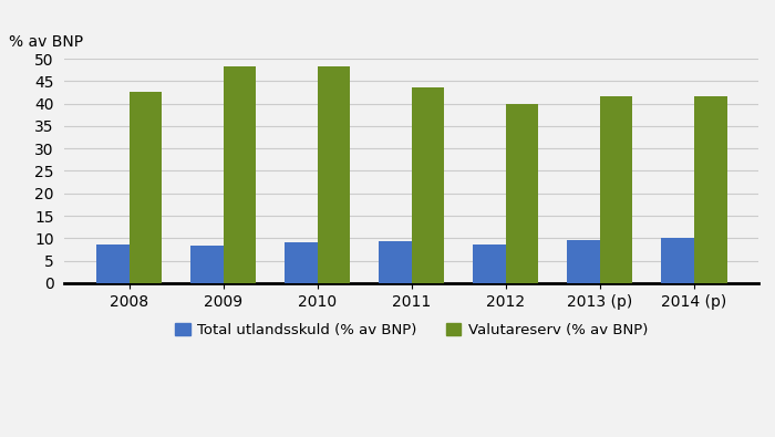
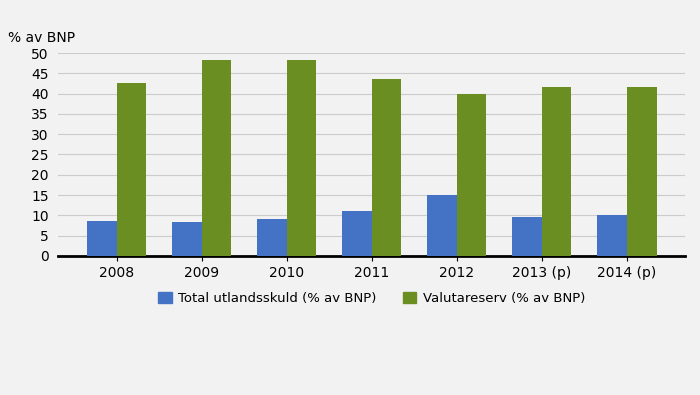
Total utlandsskuld (% av BNP)/2011: 9.3 -> 11.0
Total utlandsskuld (% av BNP)/2012: 8.7 -> 15.0
